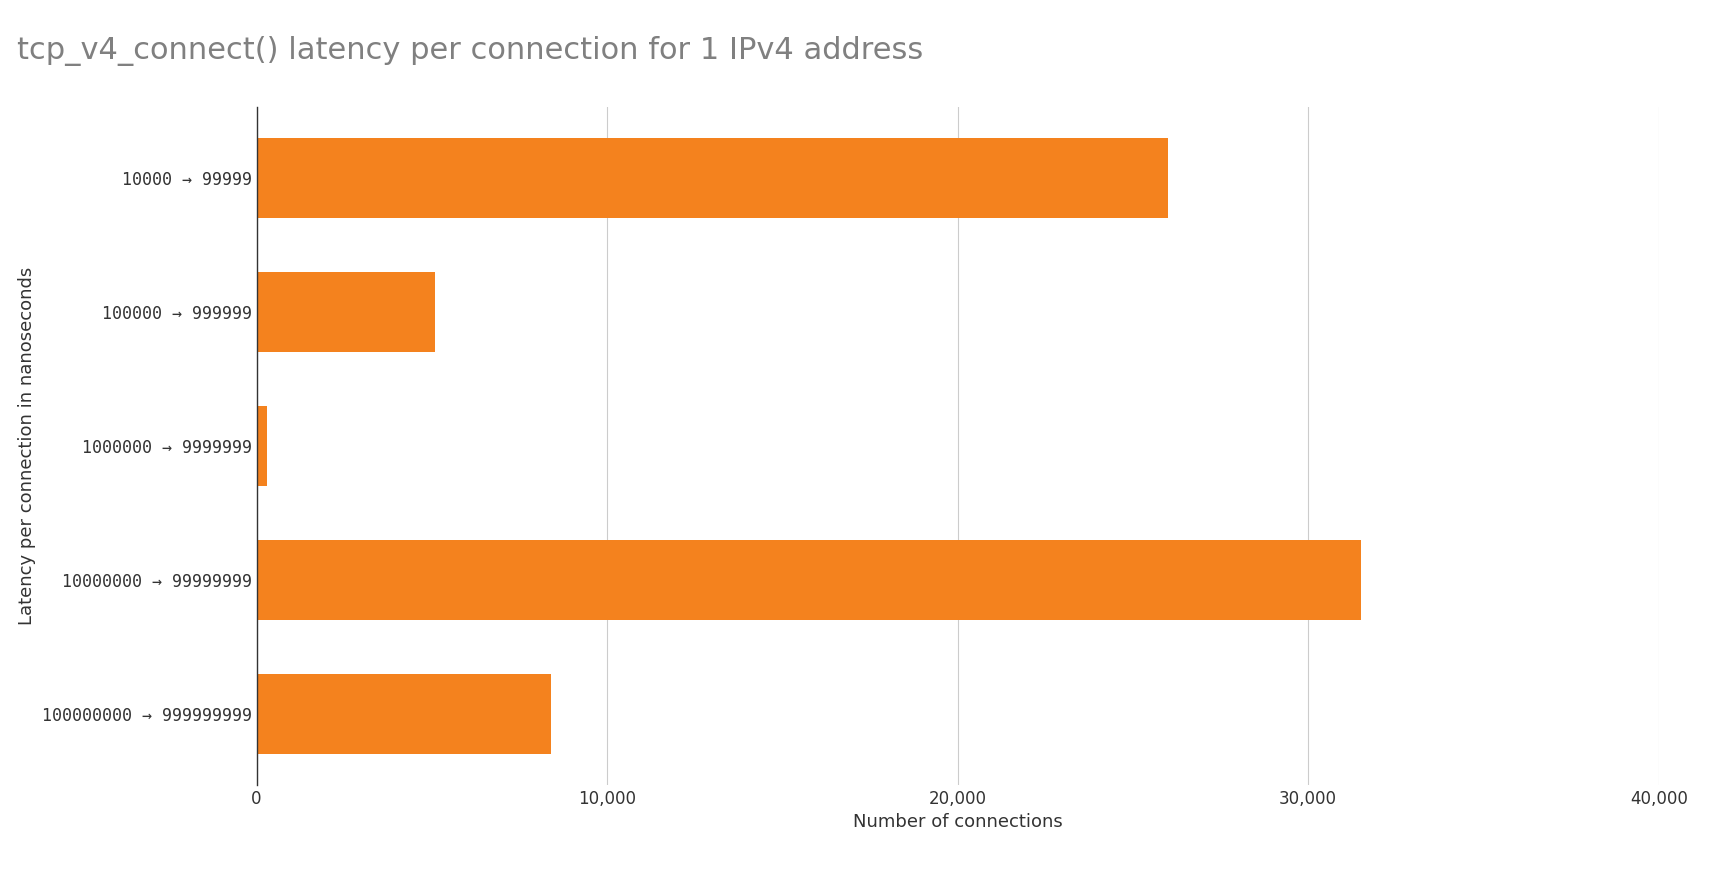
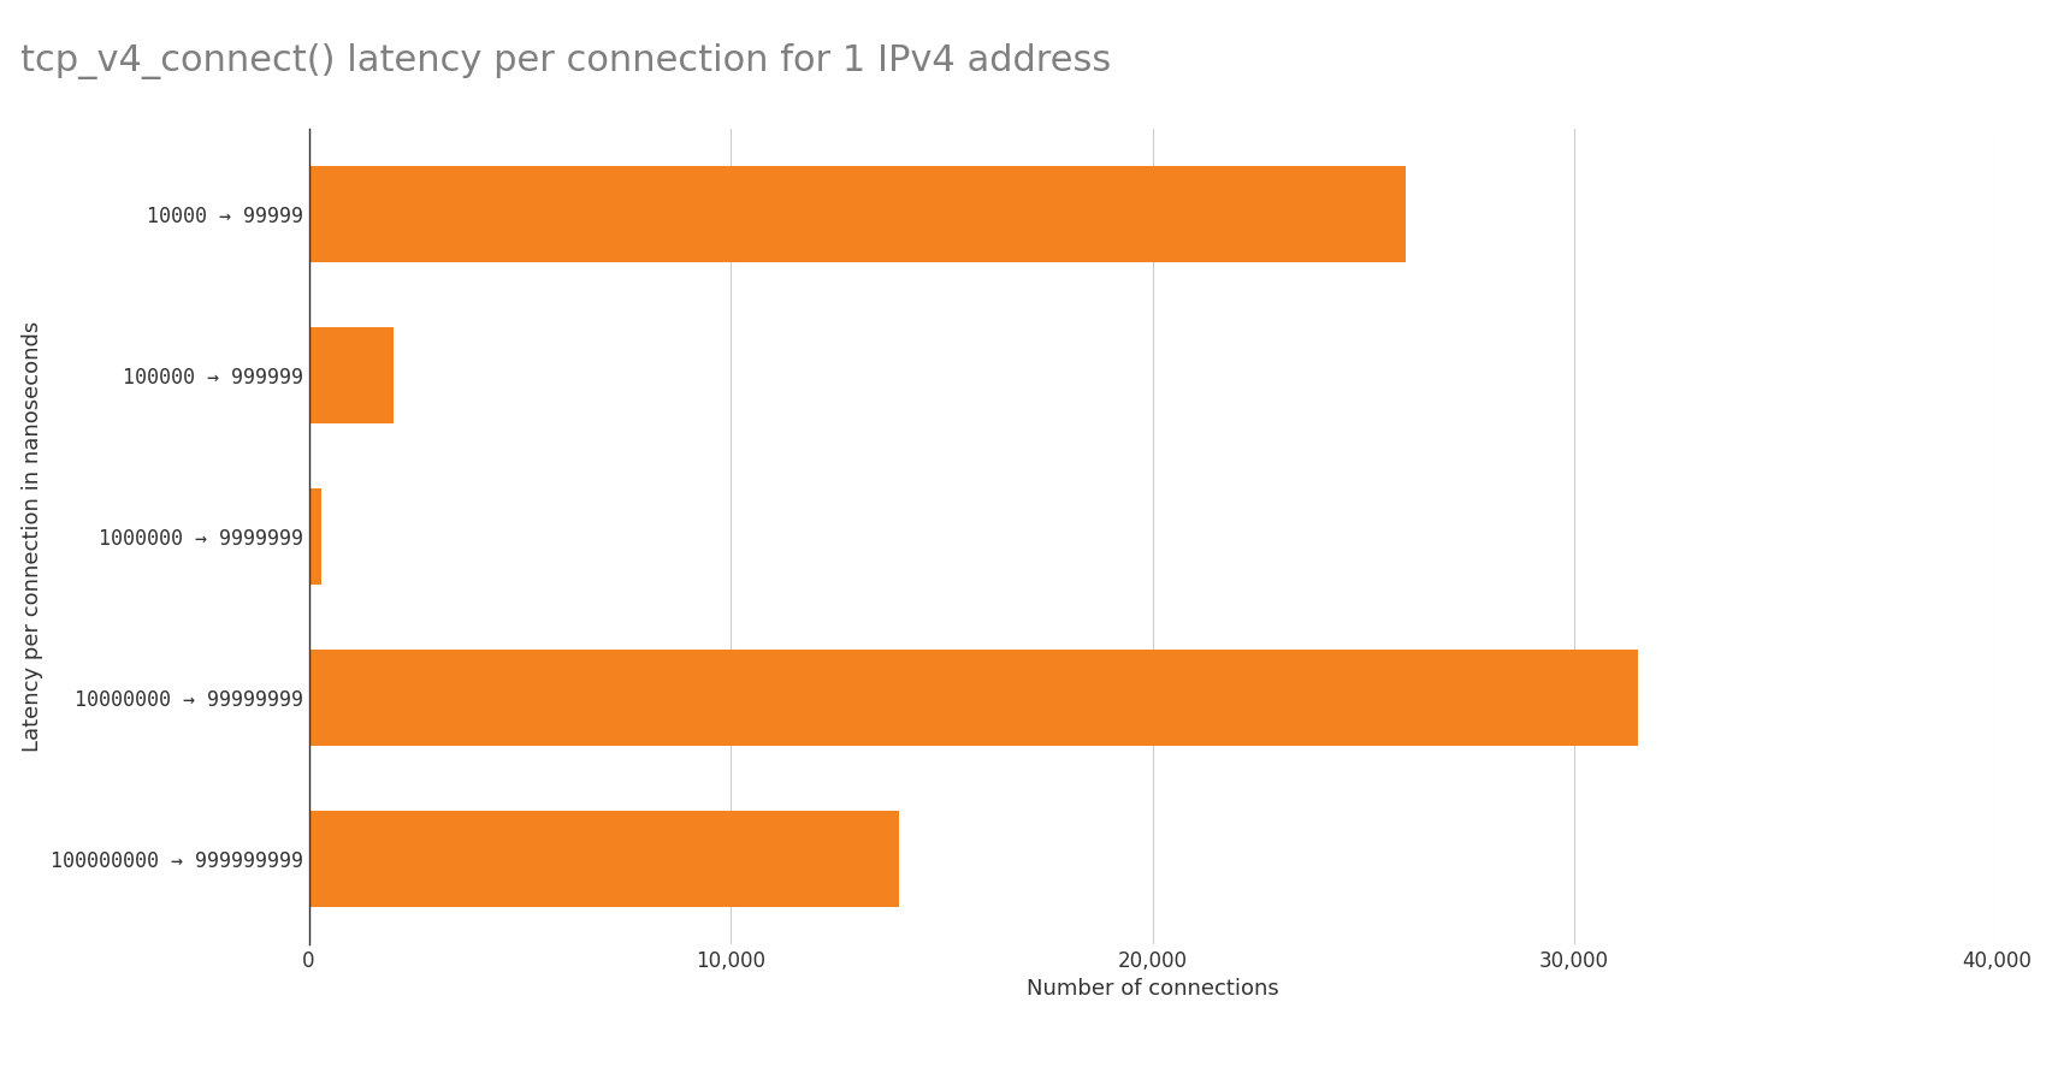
100000 → 999999: 5,100 -> 2,000
100000000 → 999999999: 8,400 -> 14,000
